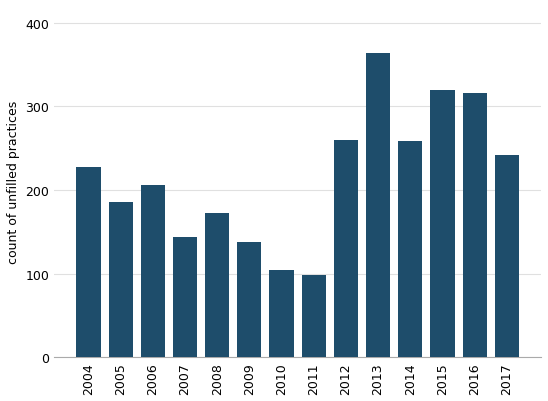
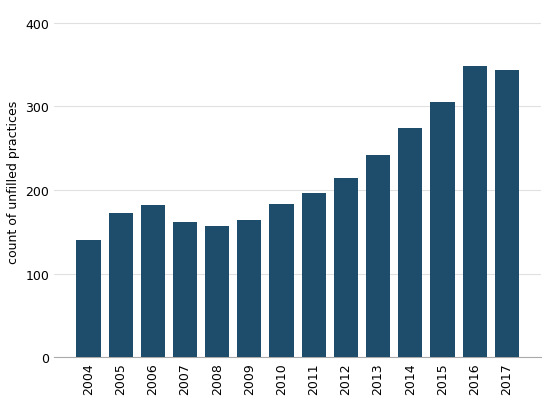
2004: 228 -> 140
2005: 186 -> 172
2006: 206 -> 182
2007: 144 -> 162
2008: 172 -> 157
2009: 138 -> 164
2010: 104 -> 183
2011: 98 -> 197
2012: 260 -> 214
2013: 364 -> 242
2014: 258 -> 274
2015: 320 -> 305
2016: 316 -> 348
2017: 242 -> 344
